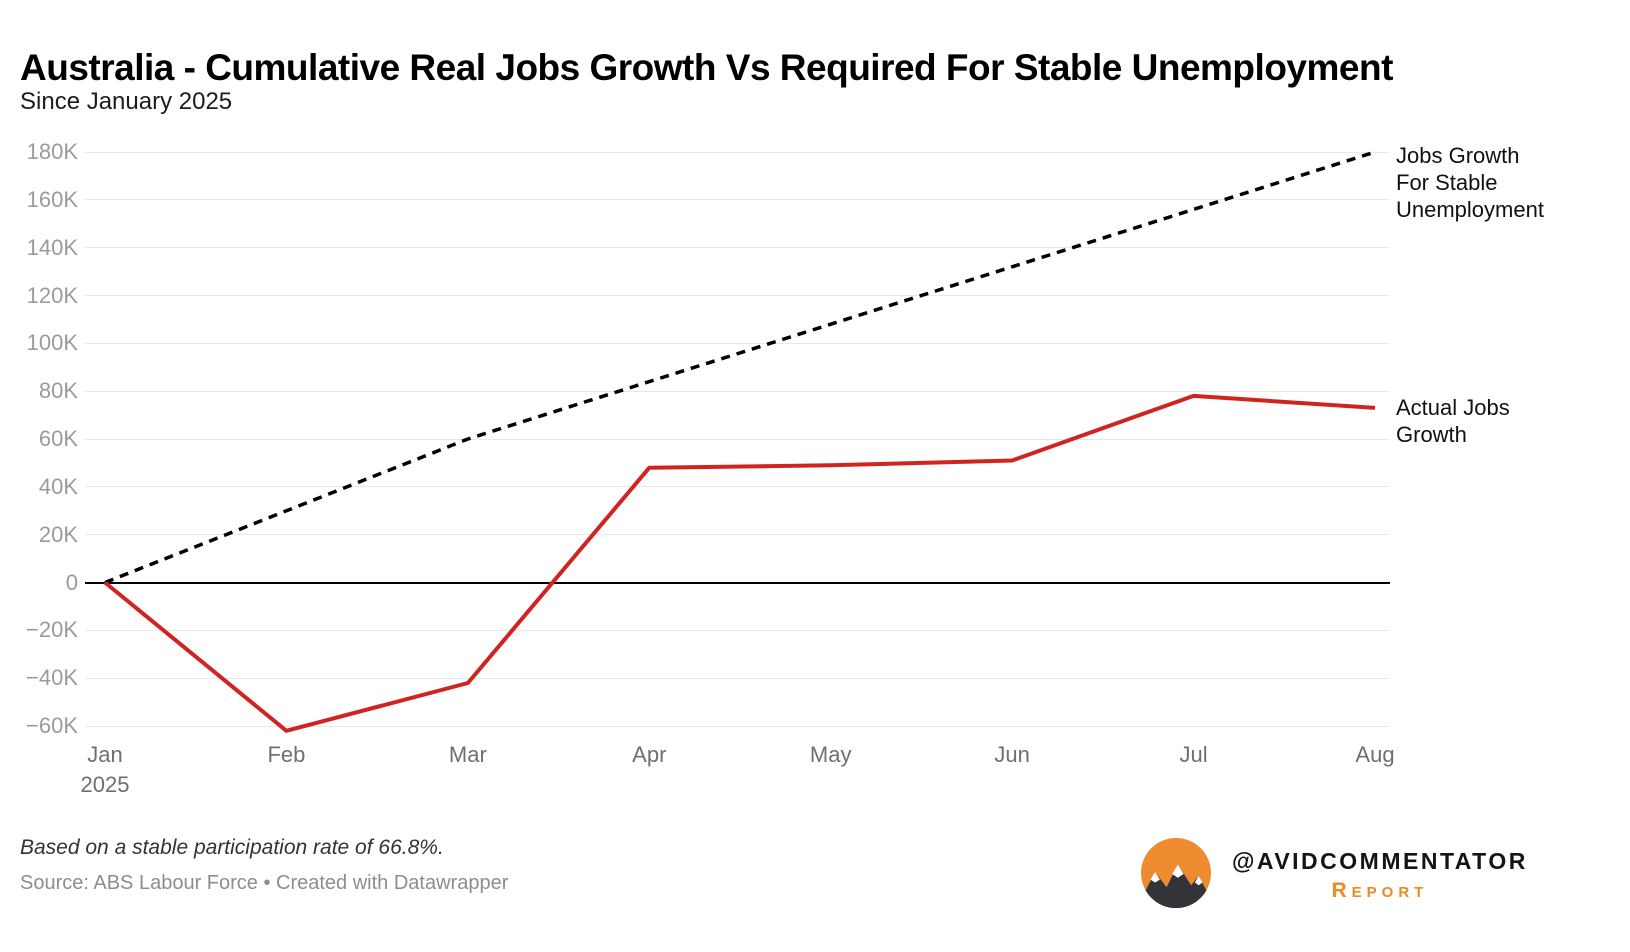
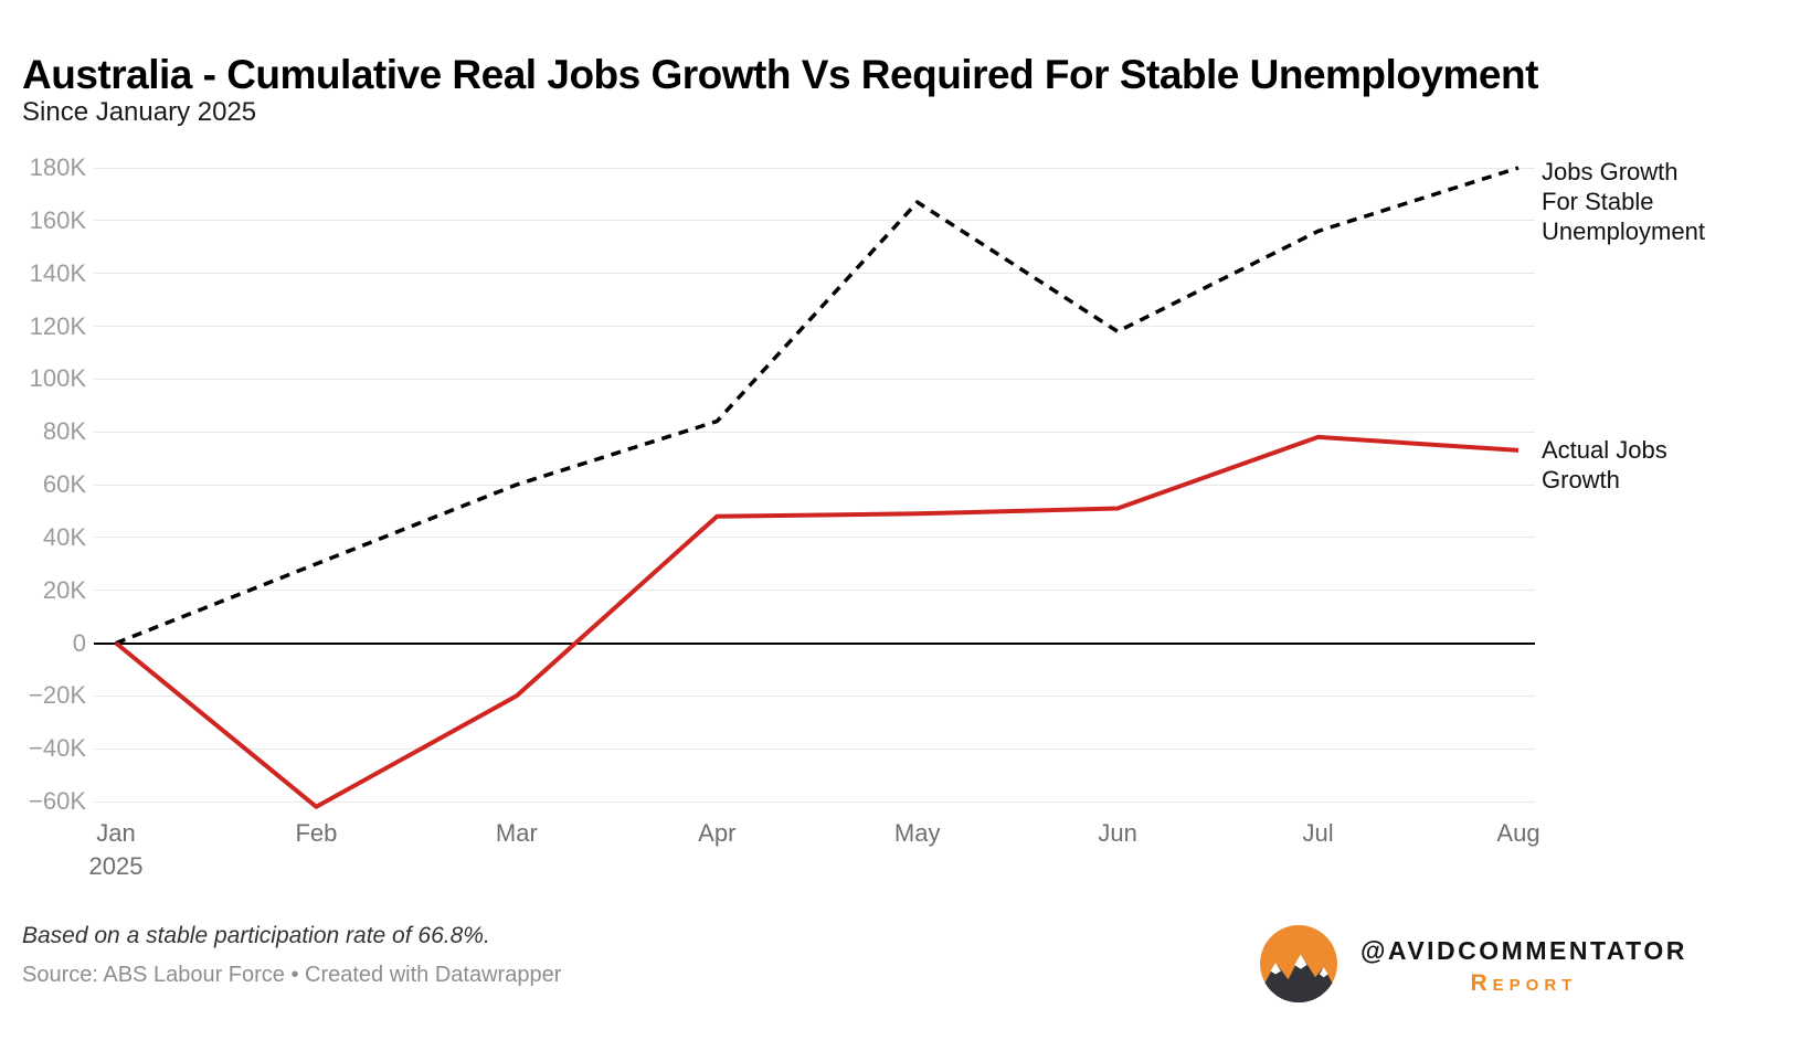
Actual Jobs Growth/Mar: -42K -> -20K
Jobs Growth For Stable Unemployment/May: 108K -> 167K
Jobs Growth For Stable Unemployment/Jun: 132K -> 118K
